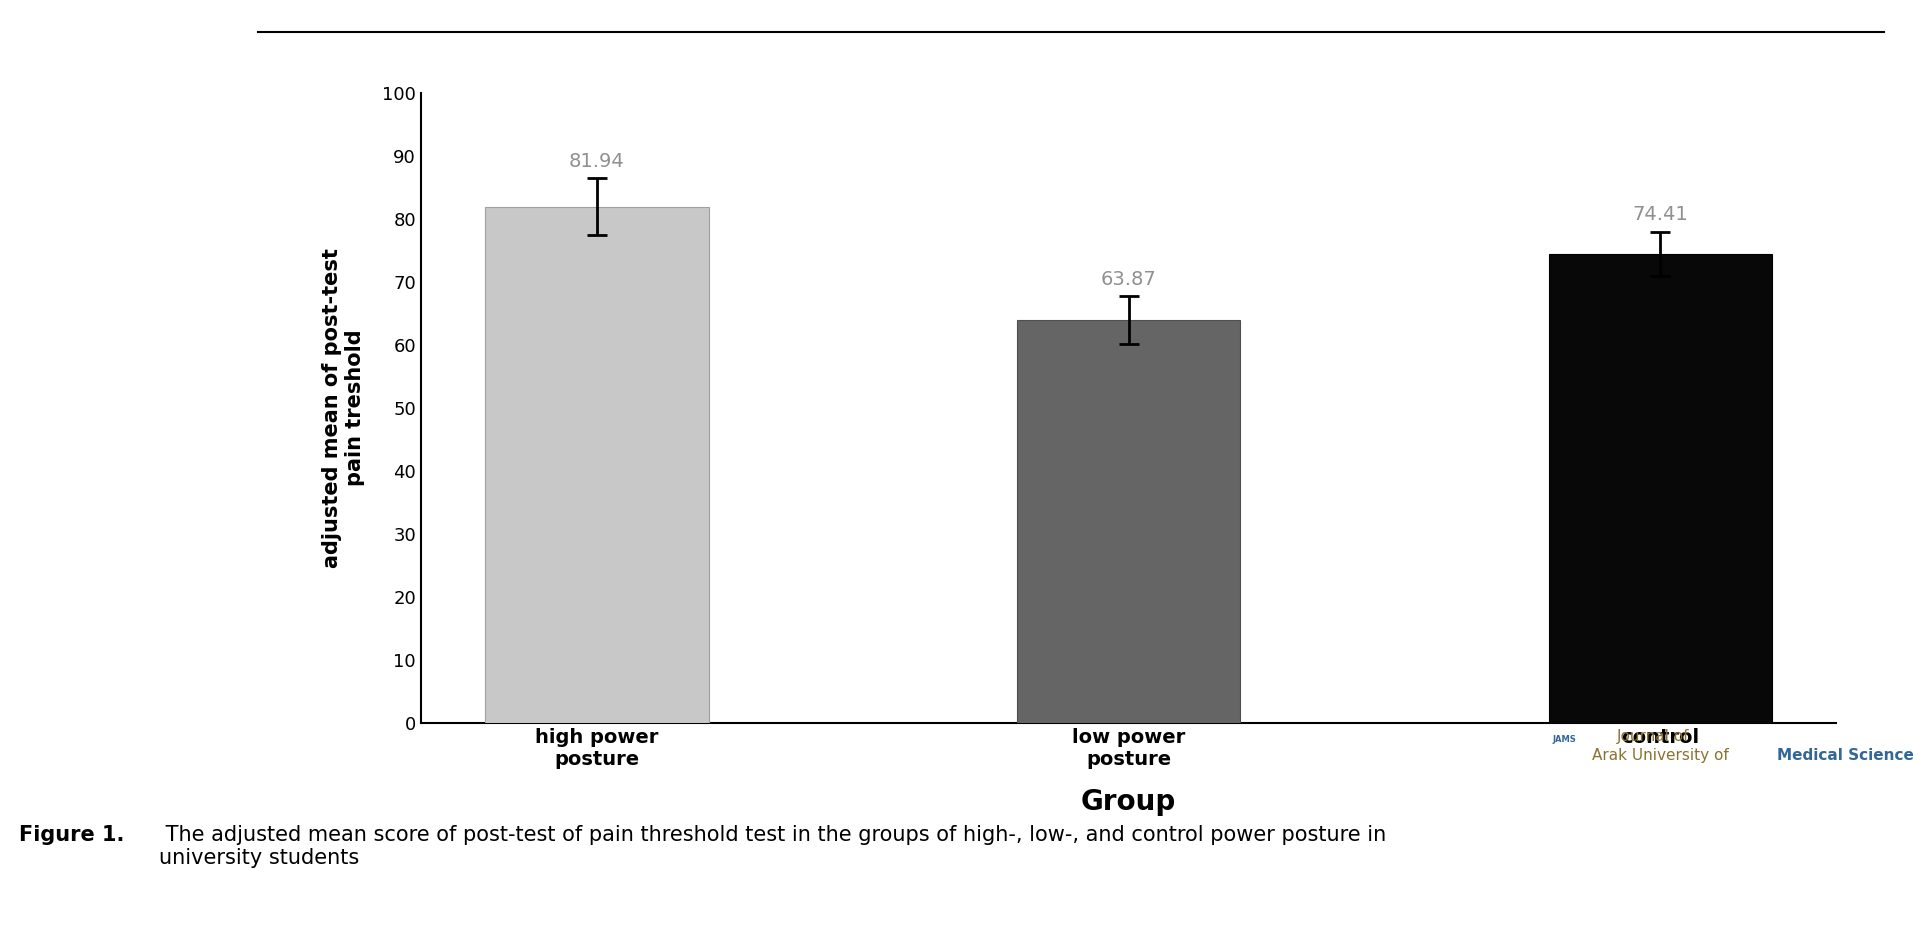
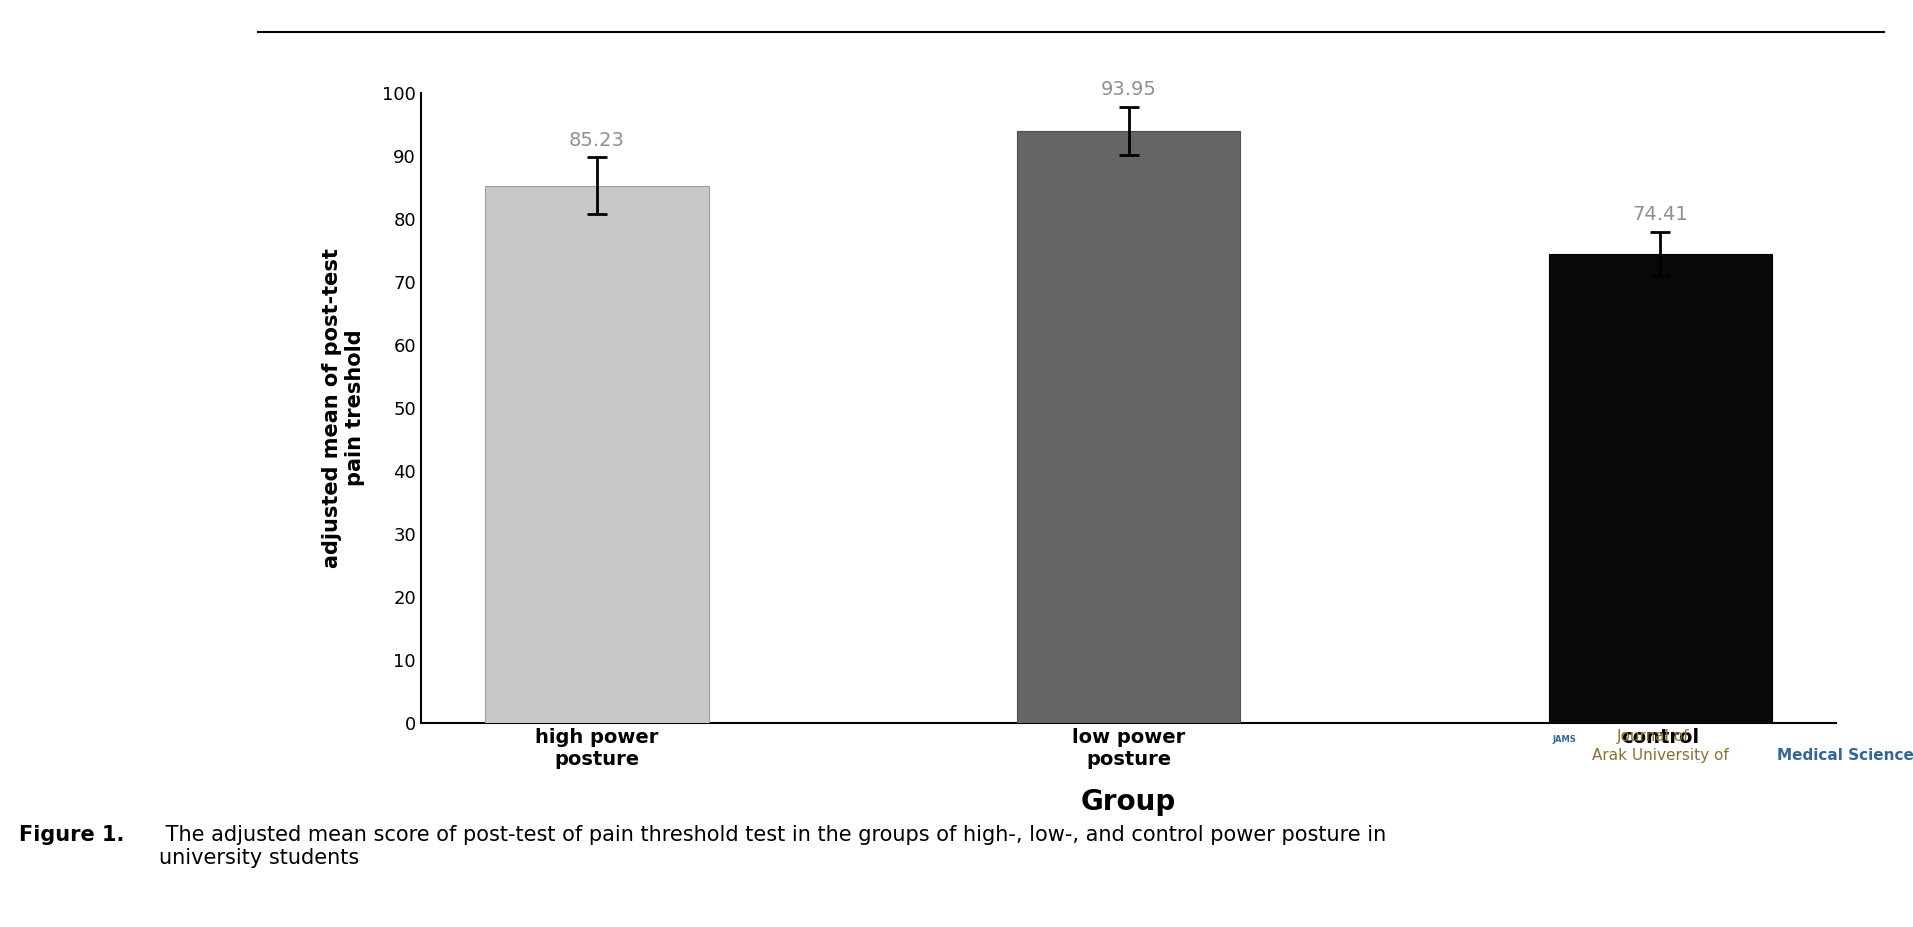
high power posture: 81.94 -> 85.23
low power posture: 63.87 -> 93.95
